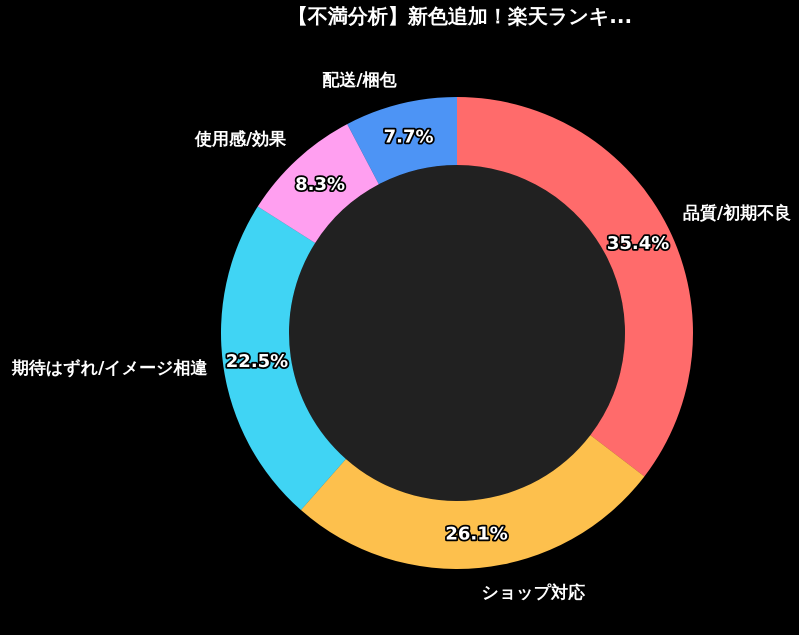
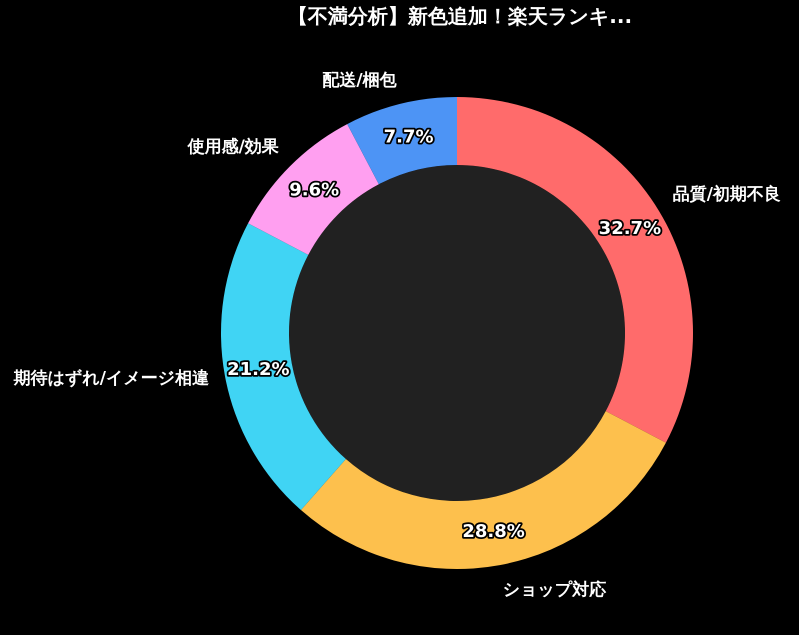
品質/初期不良: 35.4% -> 32.7%
ショップ対応: 26.1% -> 28.8%
期待はずれ/イメージ相違: 22.5% -> 21.2%
使用感/効果: 8.3% -> 9.6%
